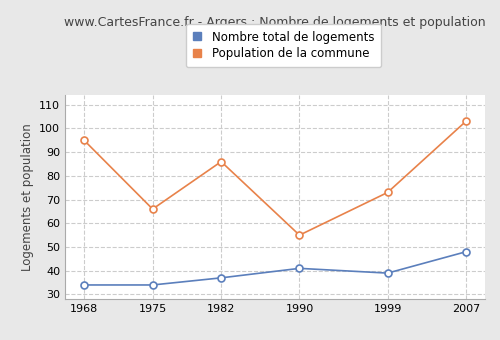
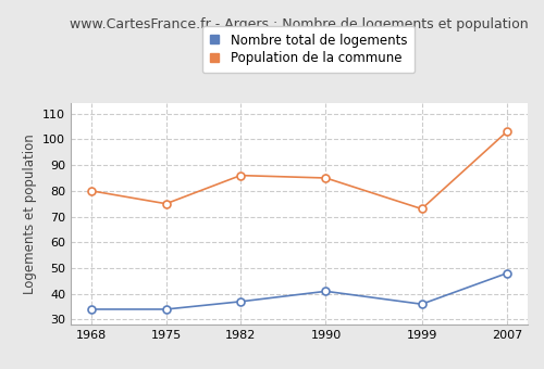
Population de la commune/1968: 95 -> 80
Population de la commune/1975: 66 -> 75
Population de la commune/1990: 55 -> 85
Nombre total de logements/1999: 39 -> 36
